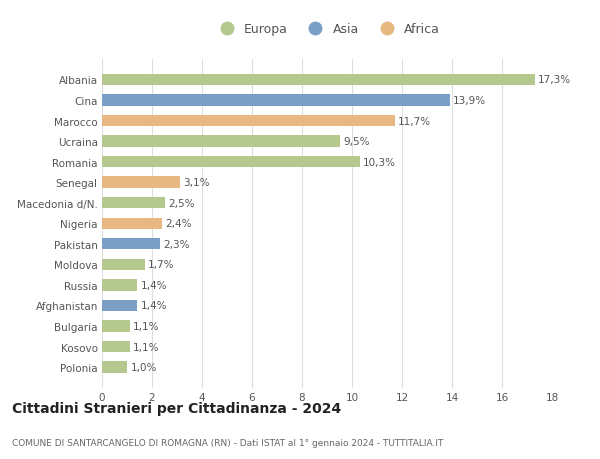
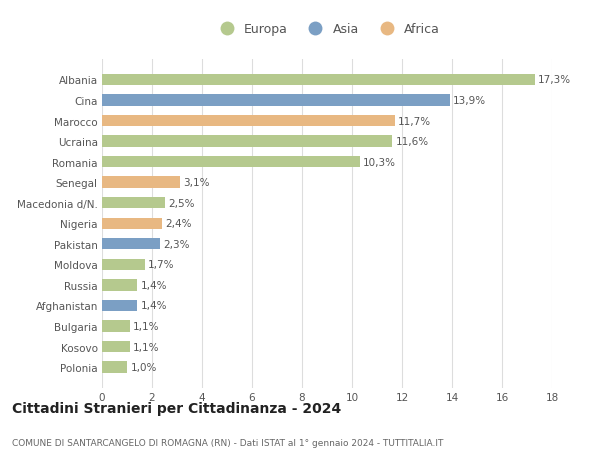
Ucraina: 9,5% -> 11,6%
